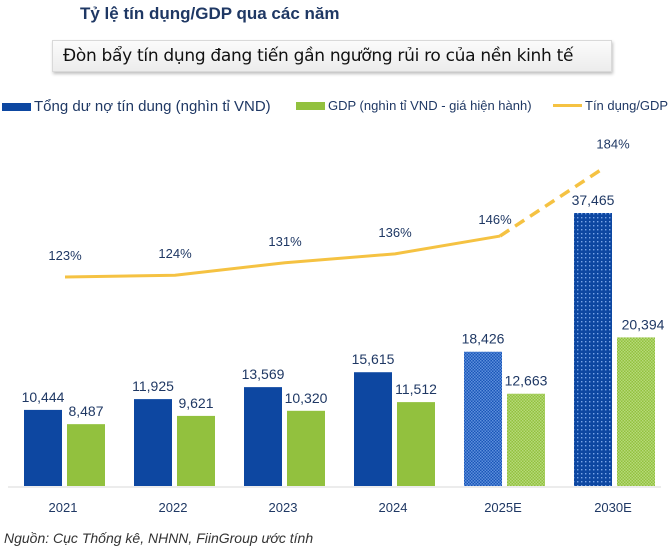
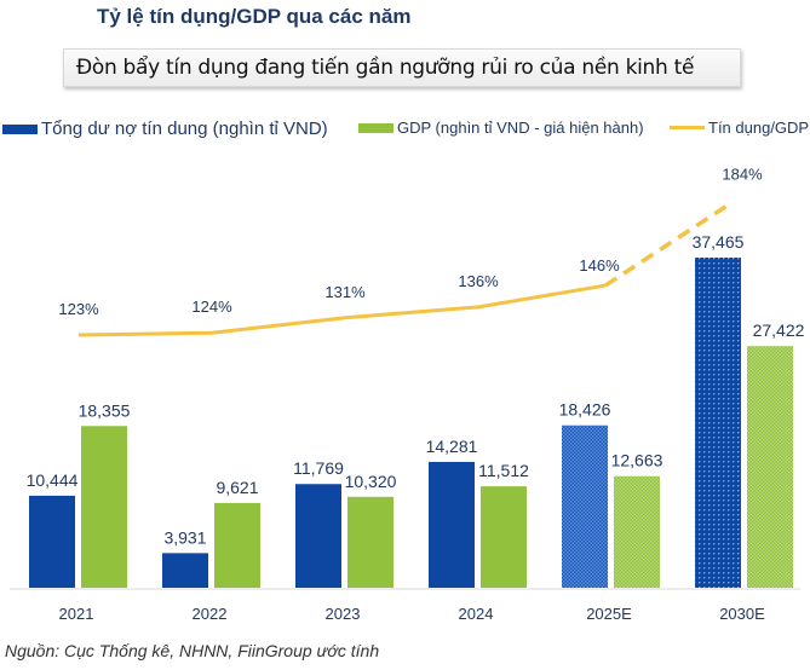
GDP (nghìn tỉ VND - giá hiện hành)/2021: 8,487 -> 18,355
Tổng dư nợ tín dung (nghìn tỉ VND)/2022: 11,925 -> 3,931
Tổng dư nợ tín dung (nghìn tỉ VND)/2023: 13,569 -> 11,769
Tổng dư nợ tín dung (nghìn tỉ VND)/2024: 15,615 -> 14,281
GDP (nghìn tỉ VND - giá hiện hành)/2030E: 20,394 -> 27,422
